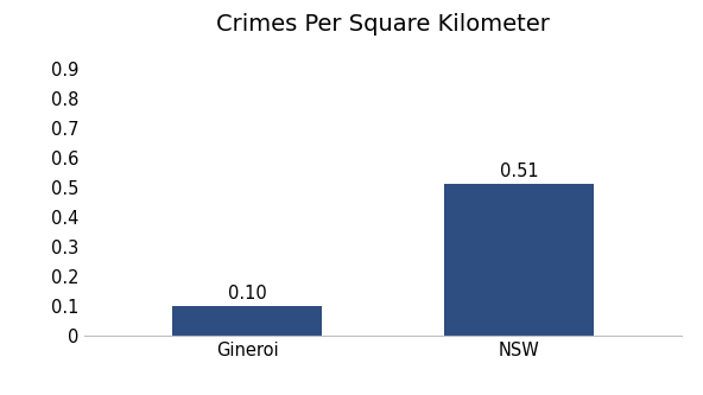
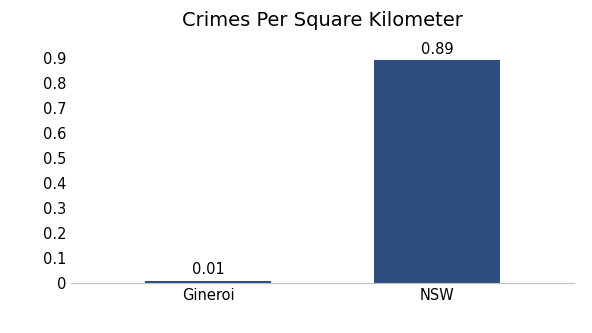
Gineroi: 0.10 -> 0.01
NSW: 0.51 -> 0.89
